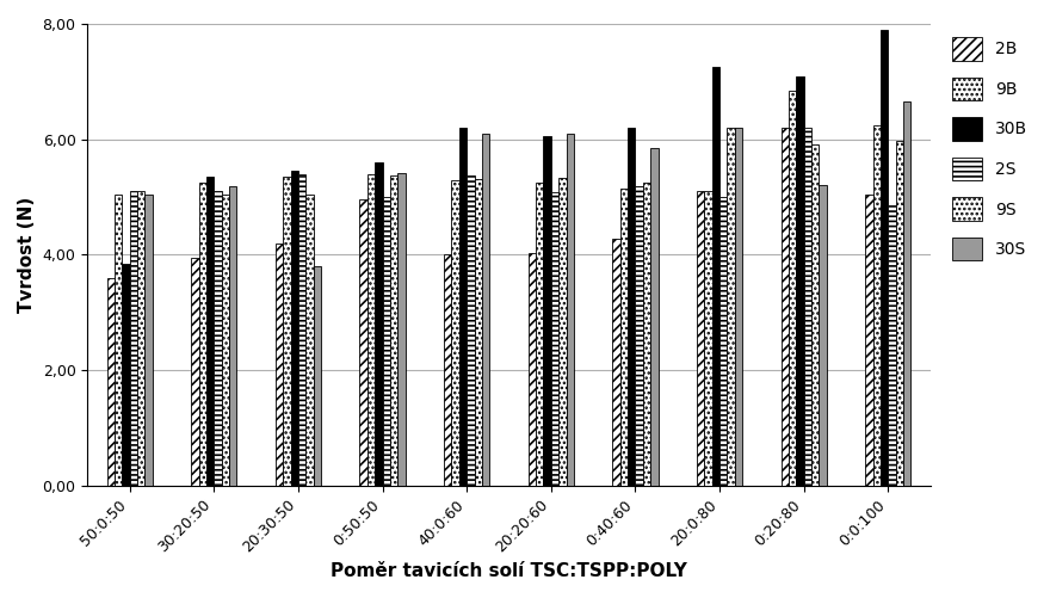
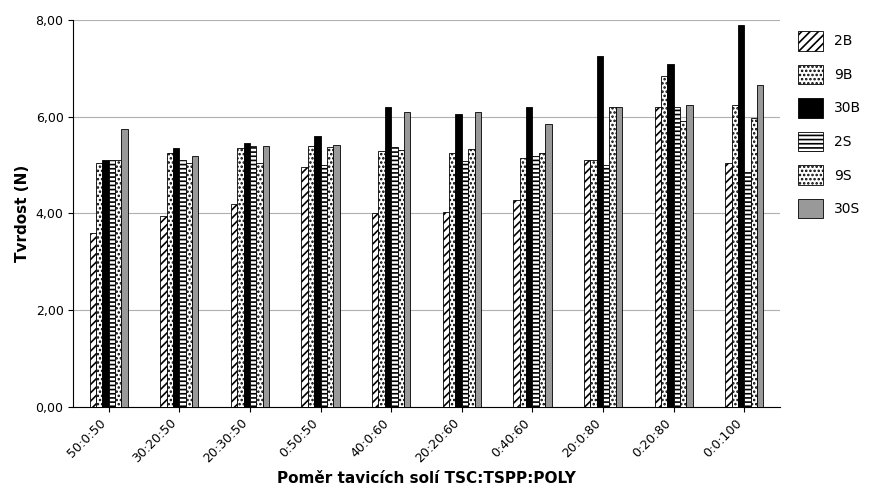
30B/50:0:50: 3,85 -> 5,10
30S/50:0:50: 5,05 -> 5,75
30S/20:30:50: 3,80 -> 5,40
30S/0:20:80: 5,20 -> 6,25
